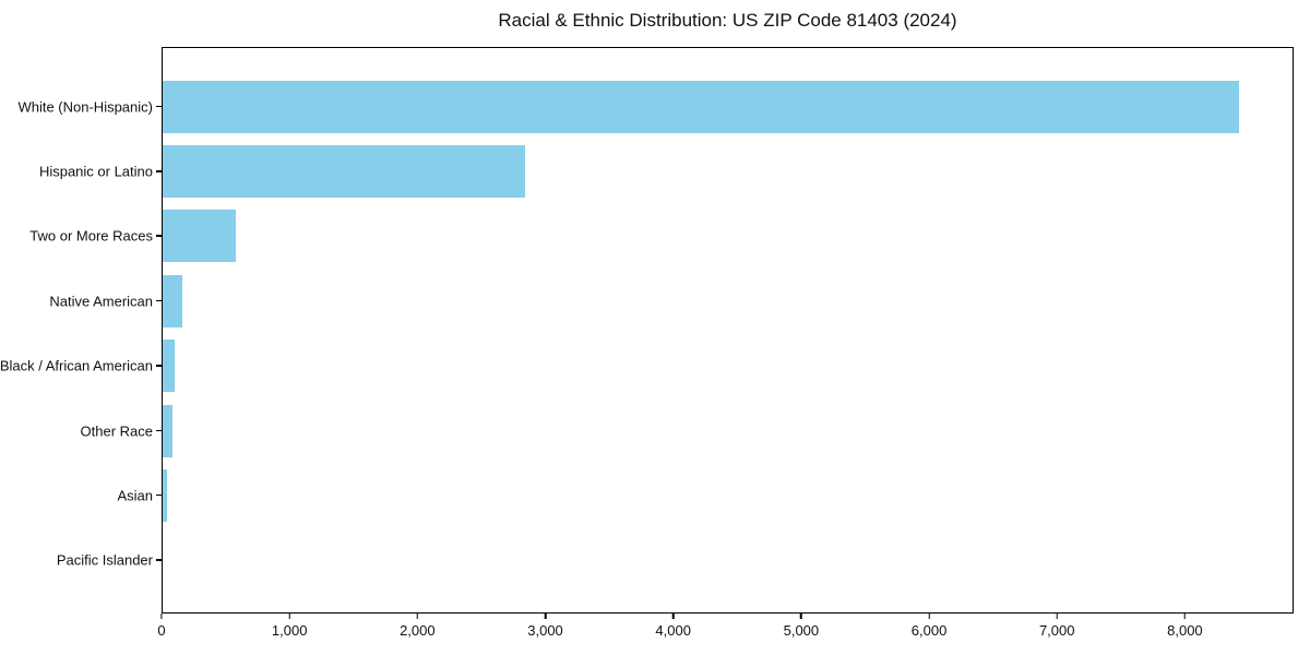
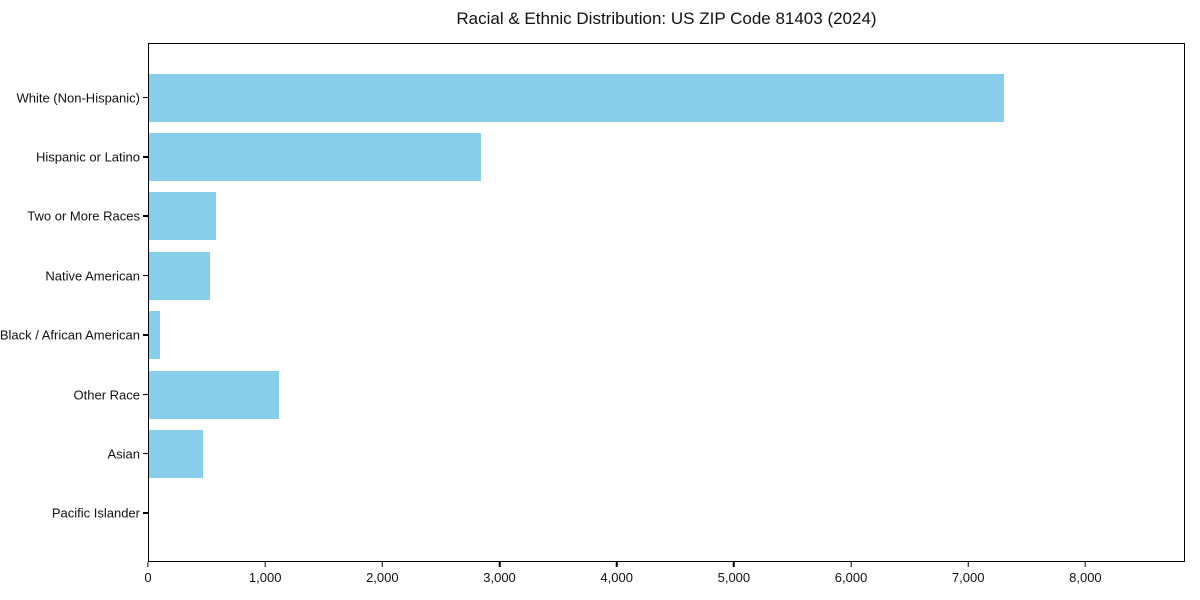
White (Non-Hispanic): 8430 -> 7310
Native American: 150 -> 520
Other Race: 80 -> 1110
Asian: 30 -> 460
